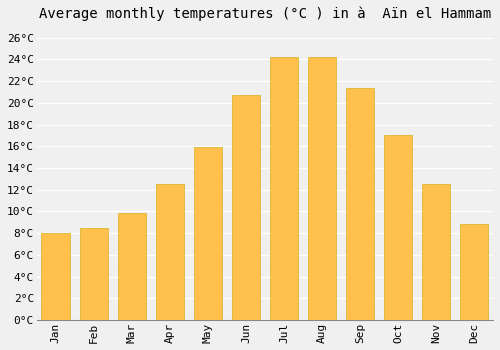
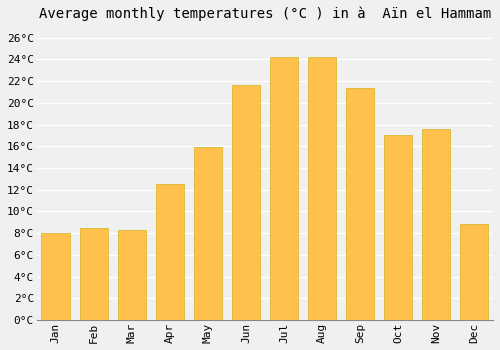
Mar: 9.9°C -> 8.3°C
Jun: 20.7°C -> 21.6°C
Nov: 12.5°C -> 17.6°C
